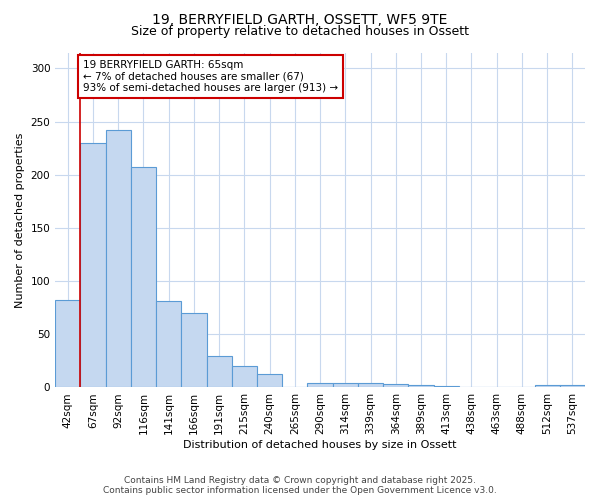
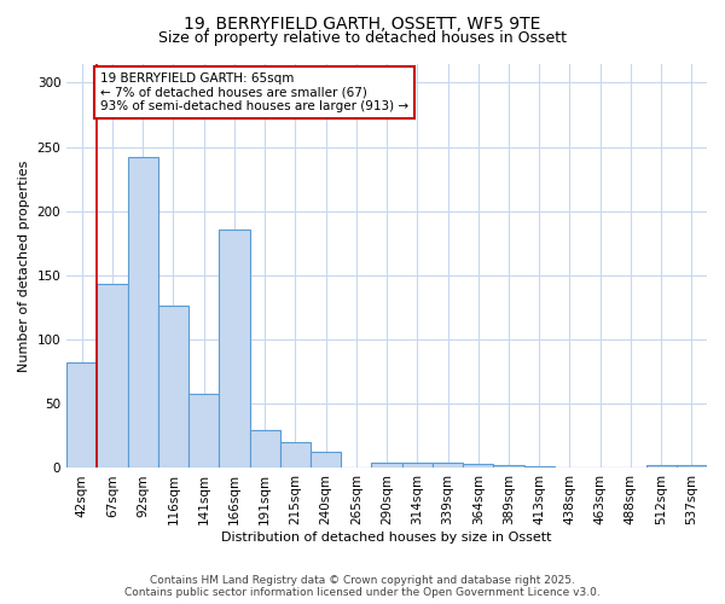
67sqm: 230 -> 143
116sqm: 207 -> 126
141sqm: 81 -> 58
166sqm: 70 -> 186
